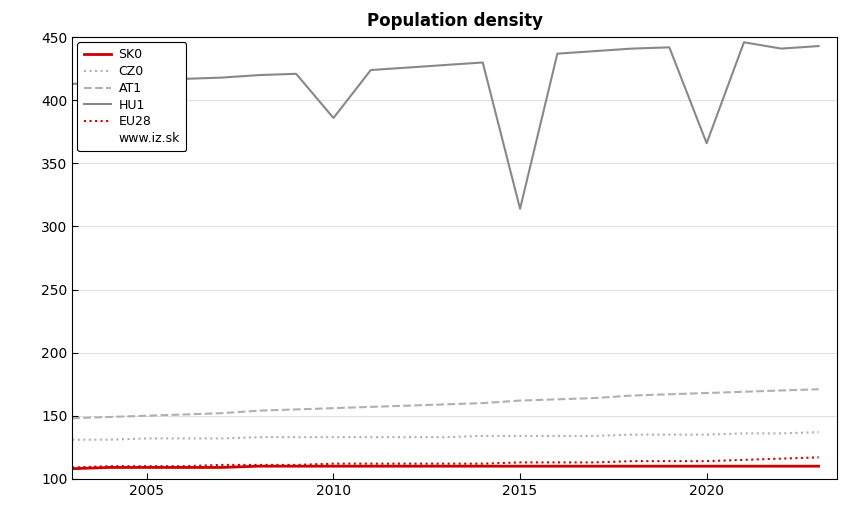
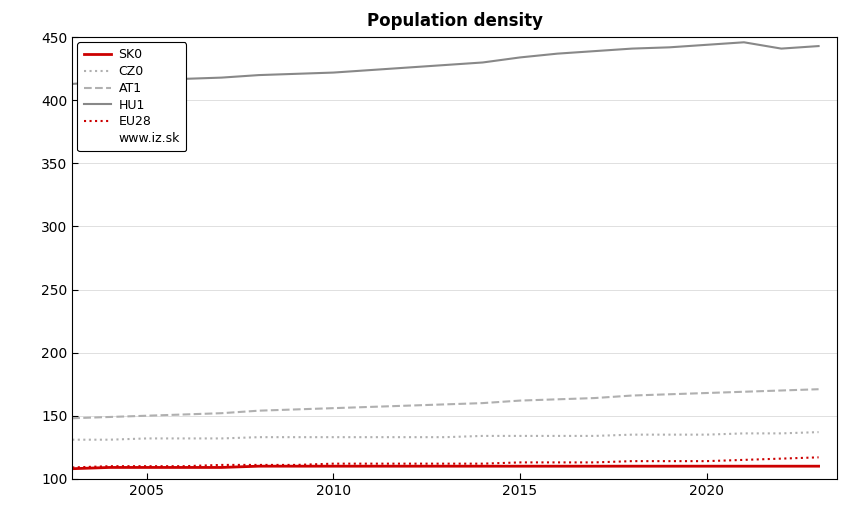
HU1/2010: 386 -> 422
HU1/2015: 314 -> 434
HU1/2020: 366 -> 444
